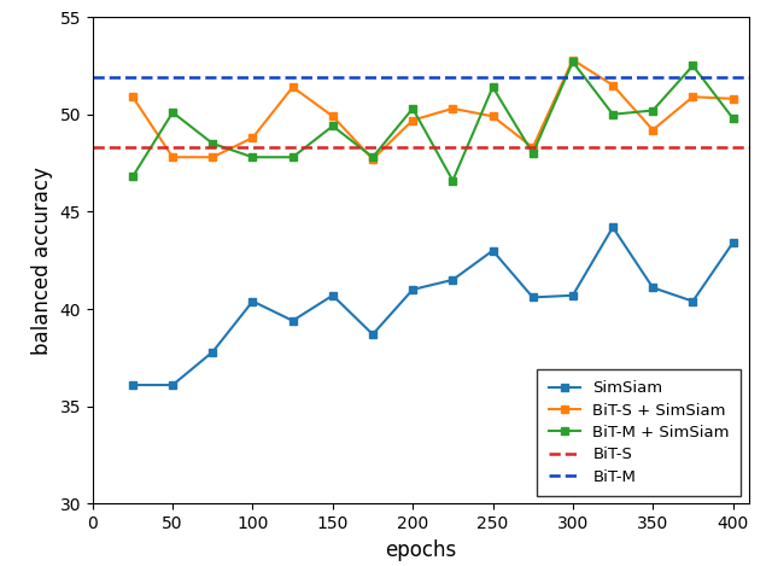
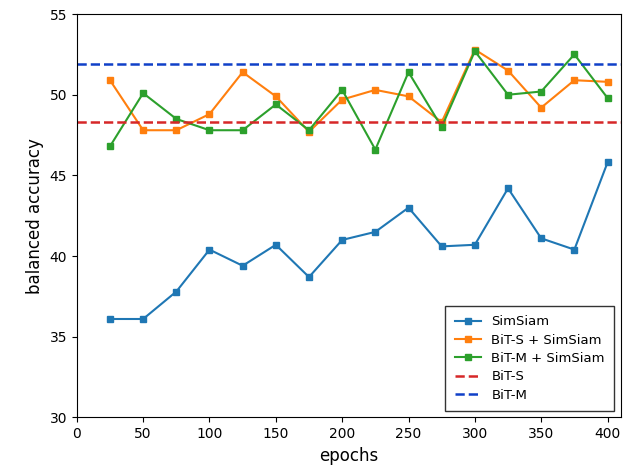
SimSiam/400: 43.4 -> 45.8
